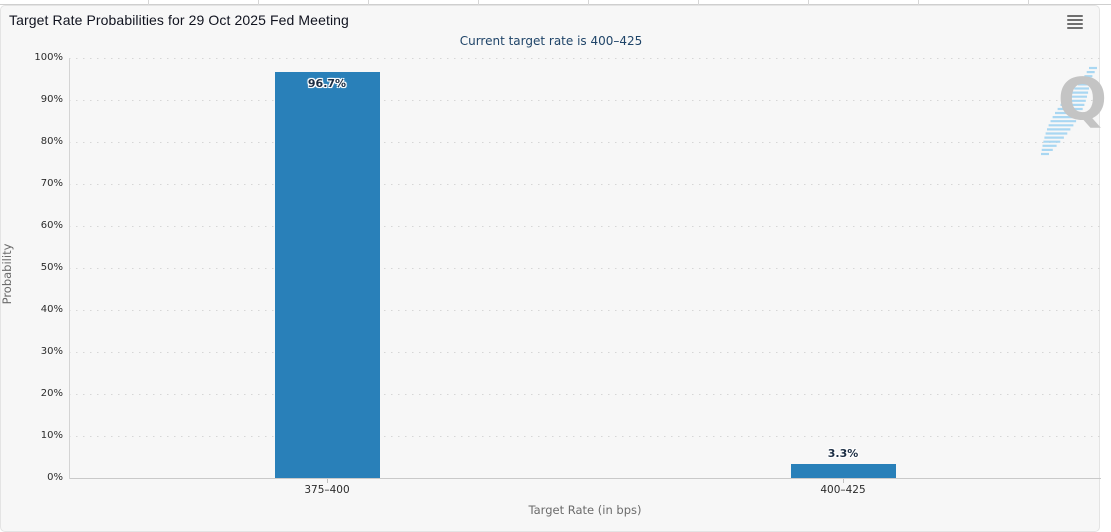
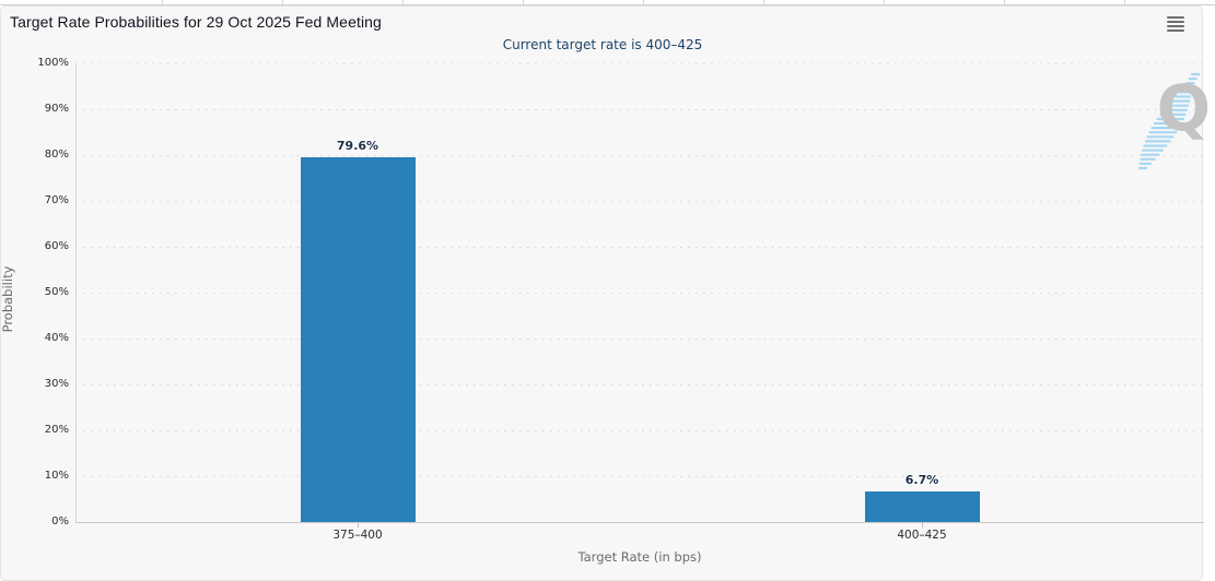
375–400: 96.7% -> 79.6%
400–425: 3.3% -> 6.7%
